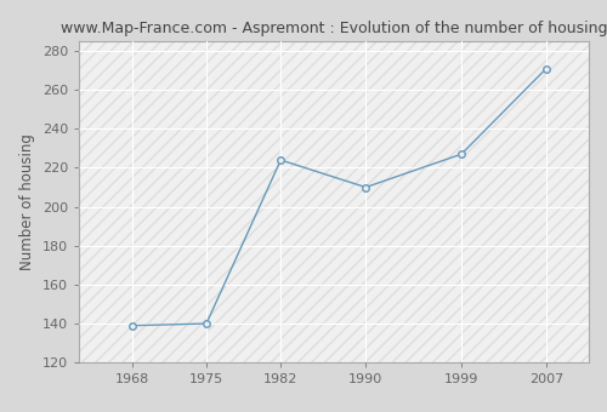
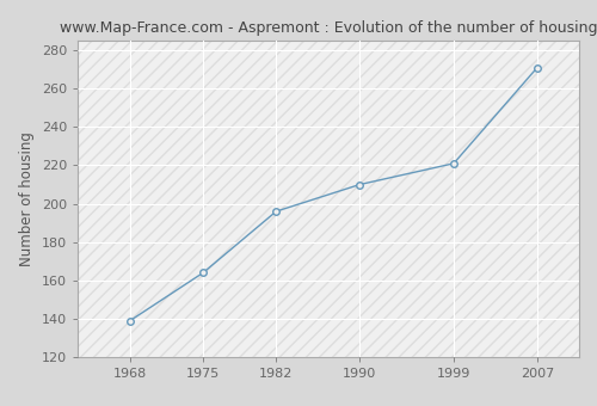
1975: 140 -> 164
1982: 224 -> 196
1999: 227 -> 221
